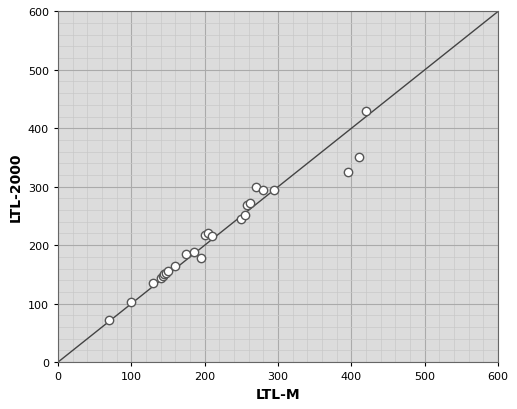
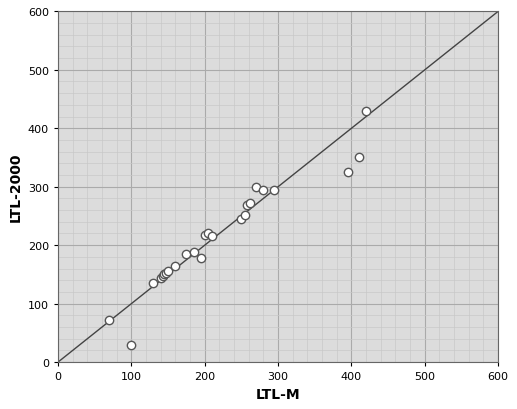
100: 102 -> 30
